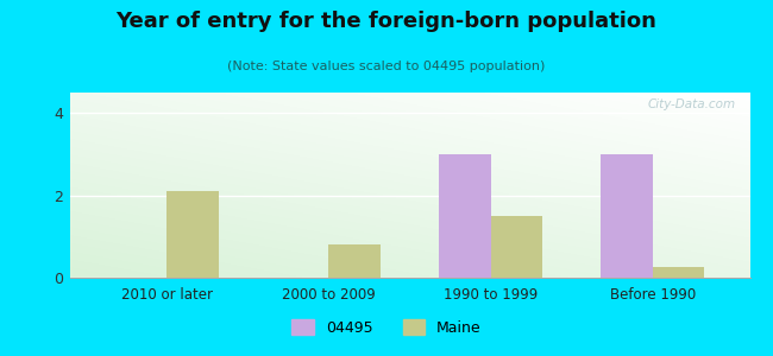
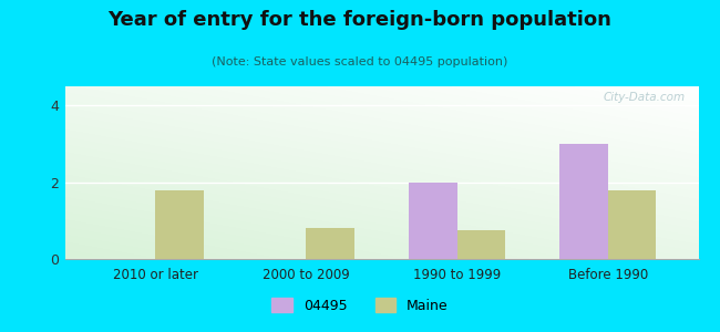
Maine/2010 or later: 2.10 -> 1.80
04495/1990 to 1999: 3 -> 2
Maine/1990 to 1999: 1.50 -> 0.75
Maine/Before 1990: 0.25 -> 1.80
